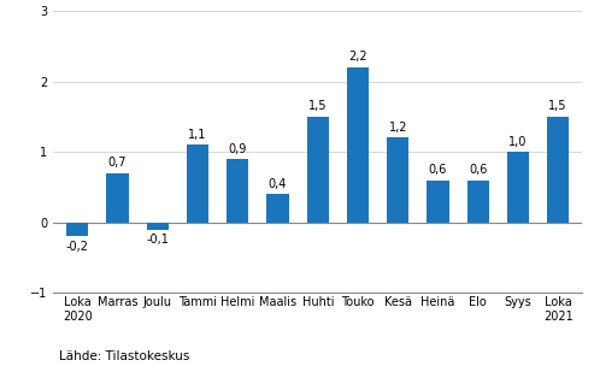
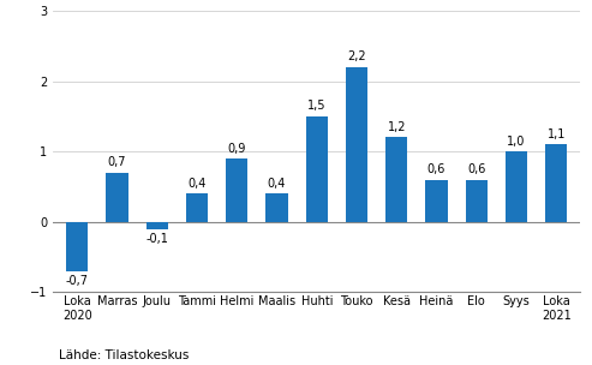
Loka 2020: -0,2 -> -0,7
Tammi: 1,1 -> 0,4
Loka 2021: 1,5 -> 1,1
